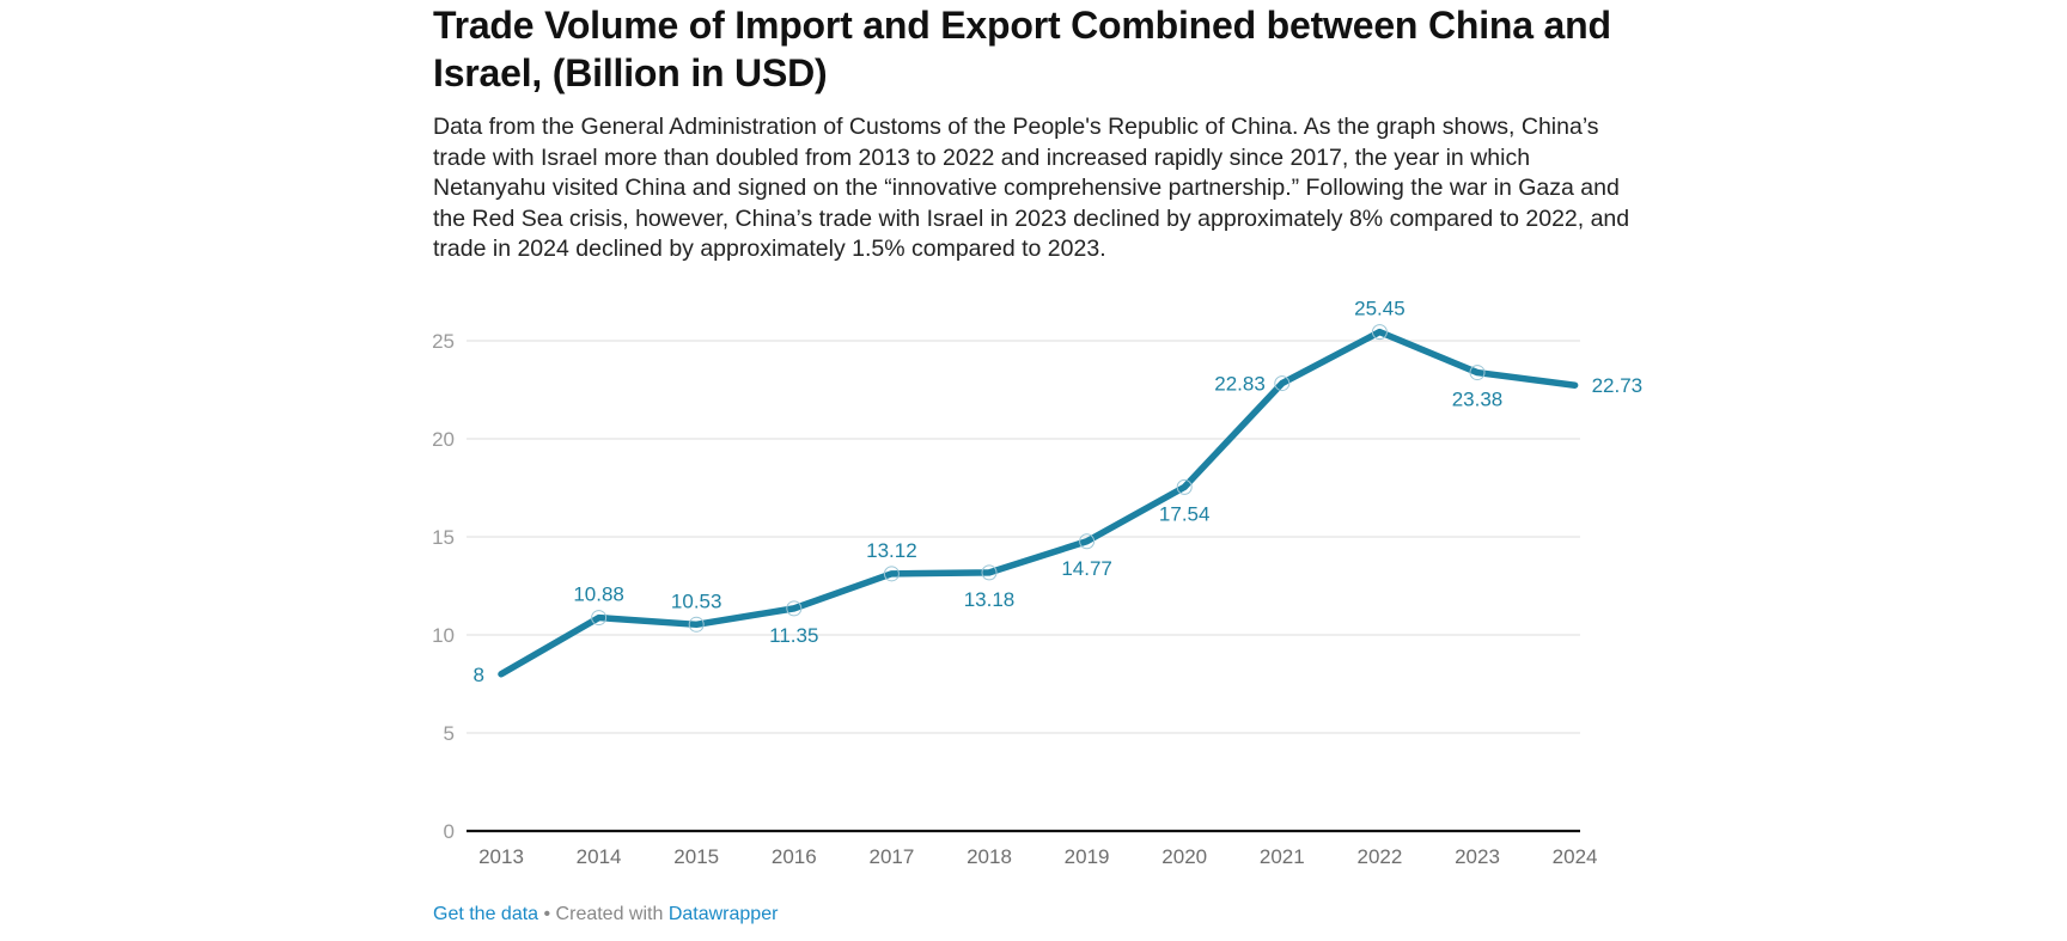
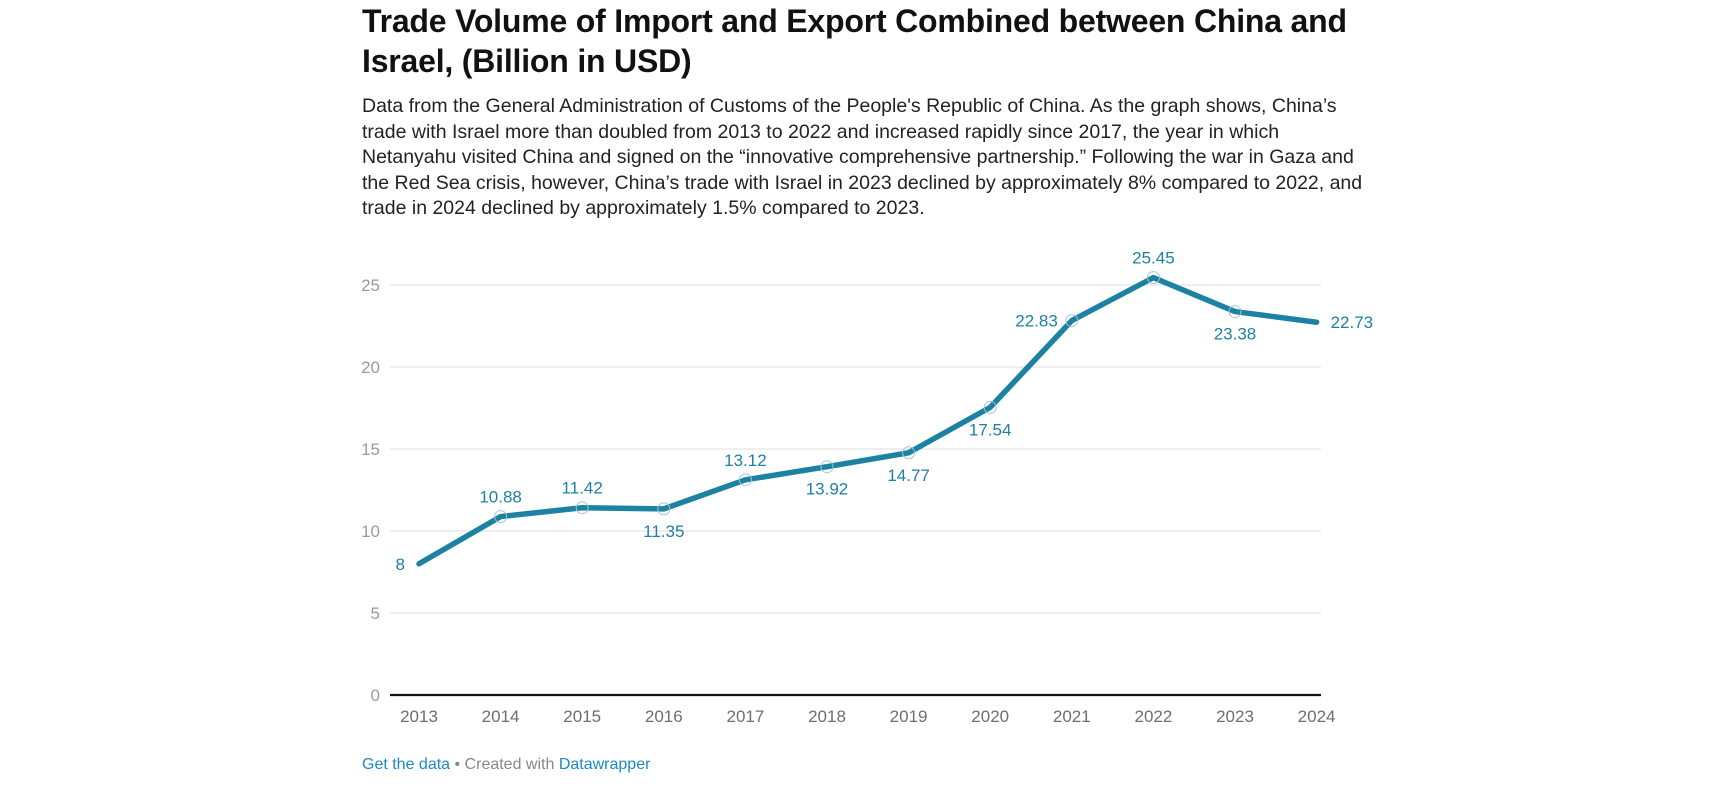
2015: 10.53 -> 11.42
2018: 13.18 -> 13.92
